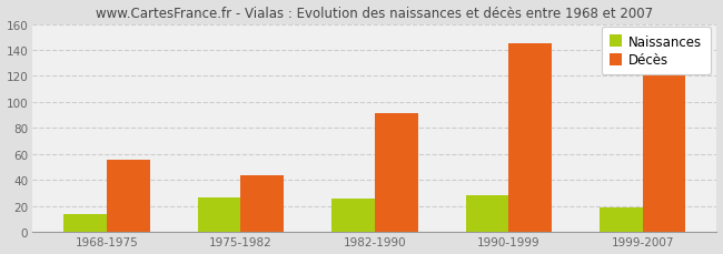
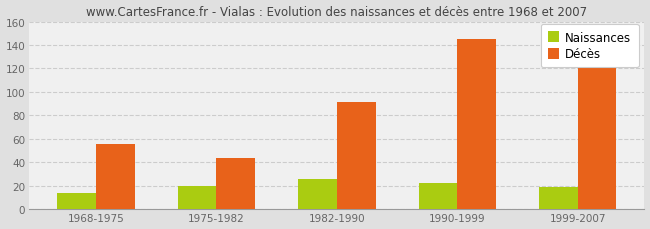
Naissances/1975-1982: 27 -> 20
Naissances/1990-1999: 28 -> 22
